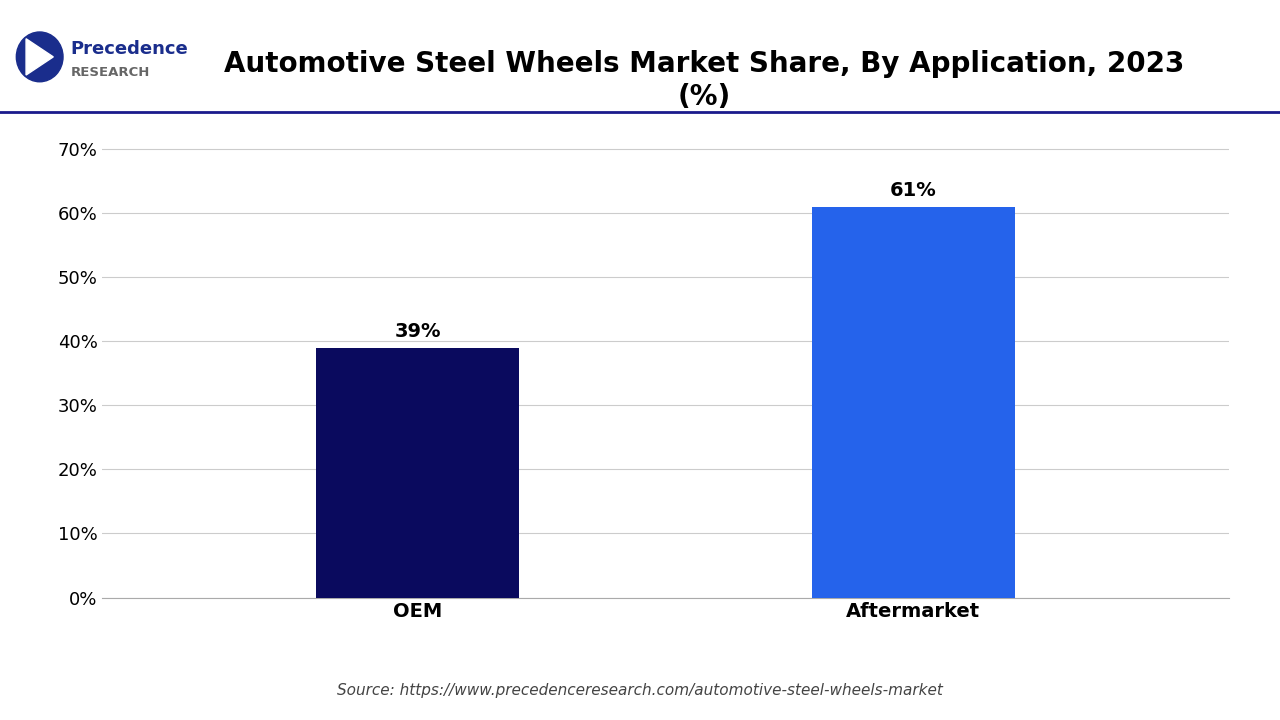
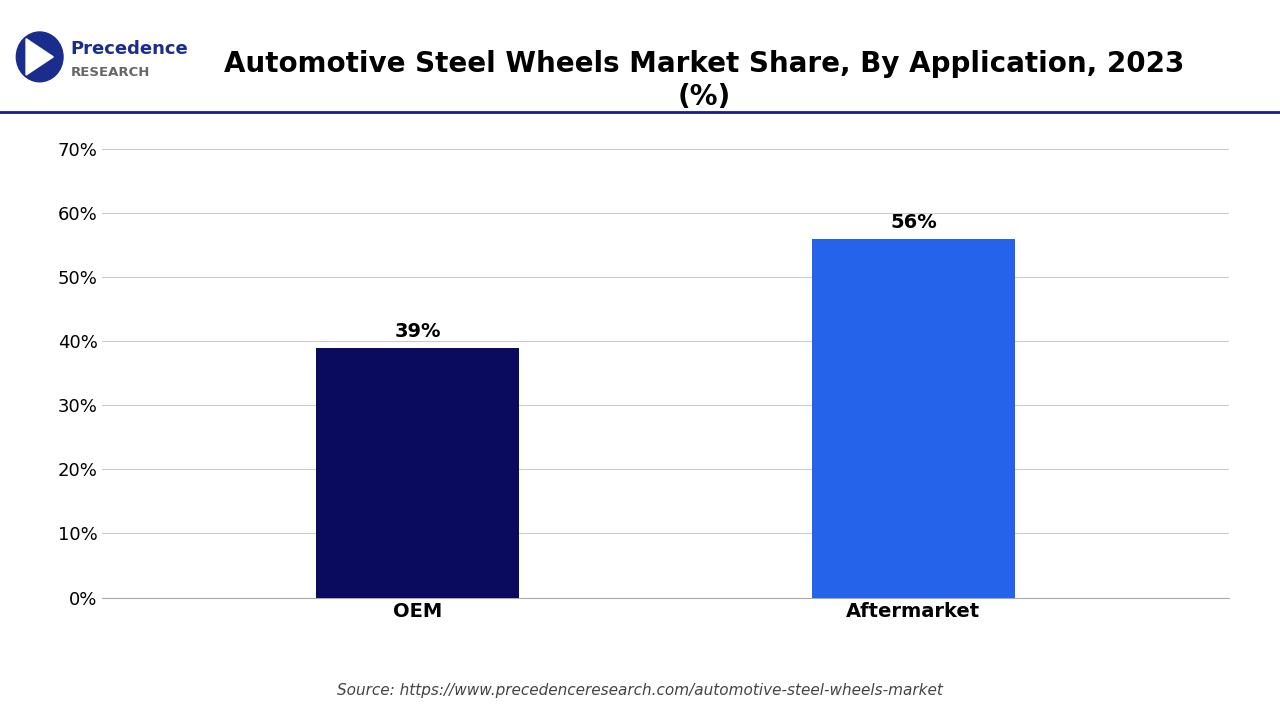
Aftermarket: 61% -> 56%
